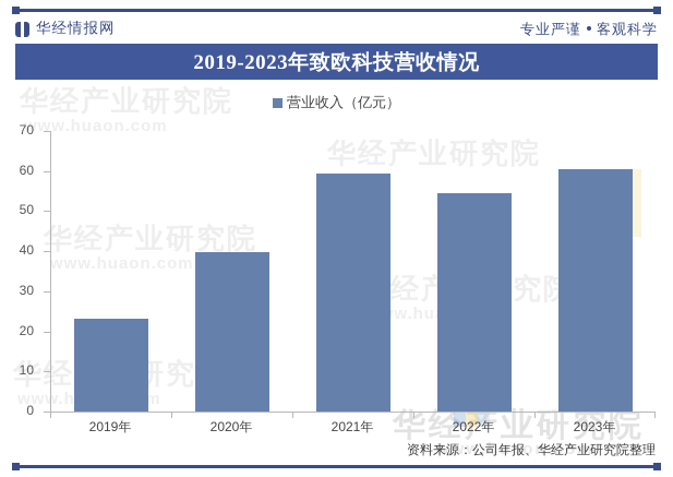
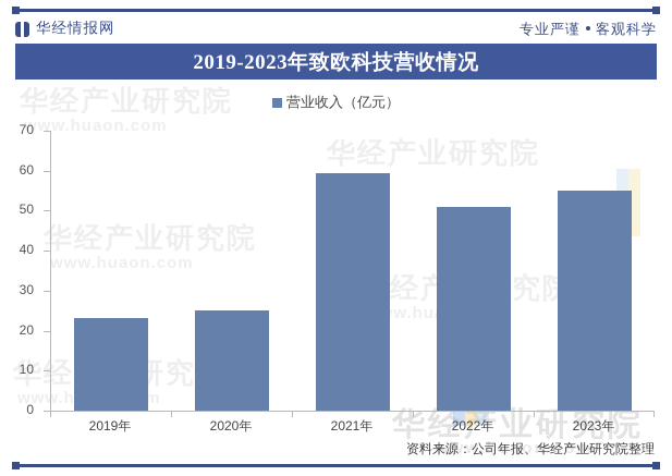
2020年: 40 -> 25
2022年: 54 -> 51
2023年: 60 -> 55
